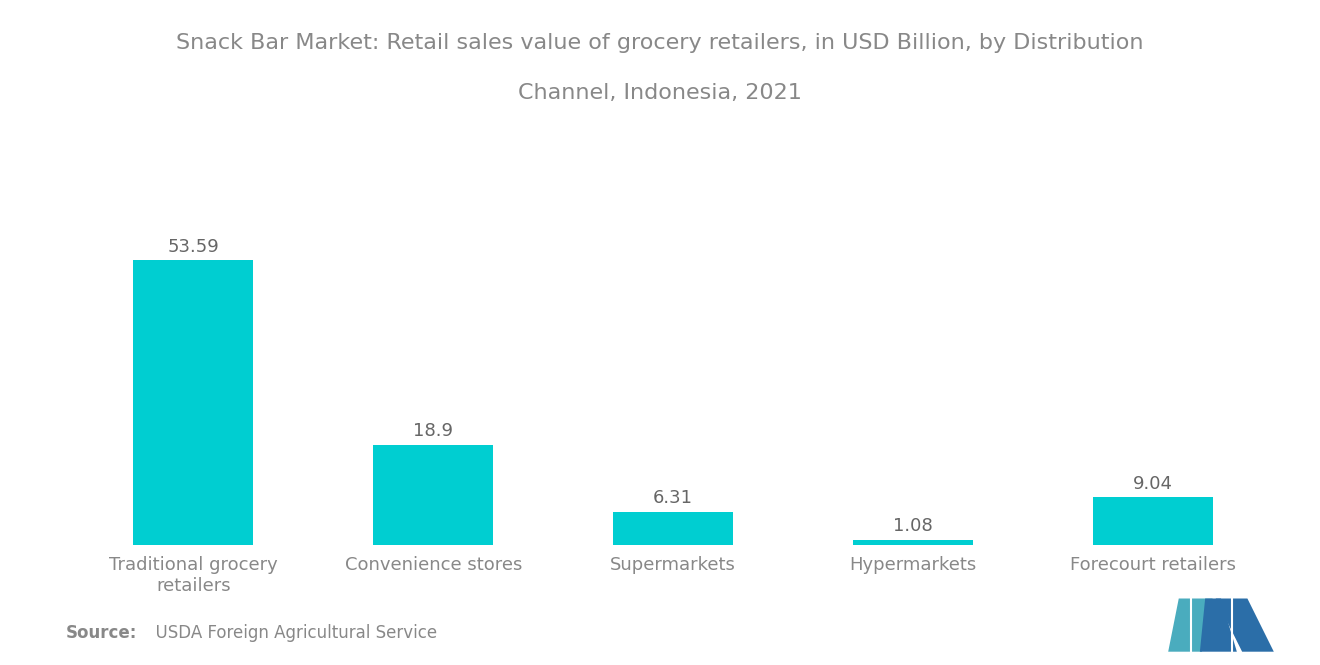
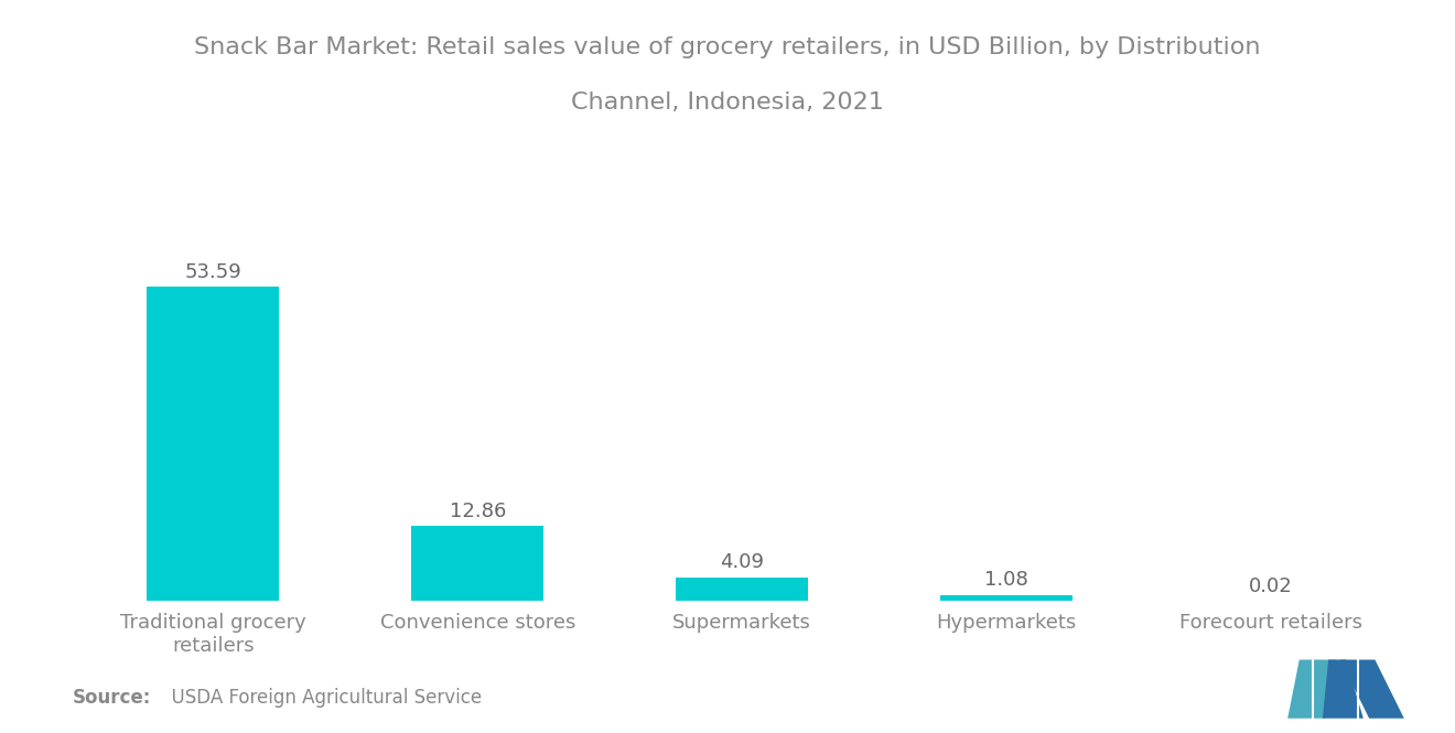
Convenience stores: 18.9 -> 12.86
Supermarkets: 6.31 -> 4.09
Forecourt retailers: 9.04 -> 0.02
